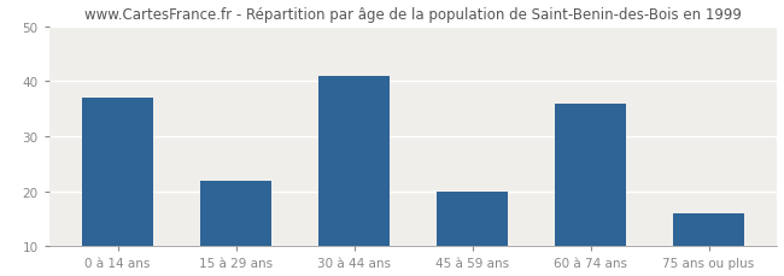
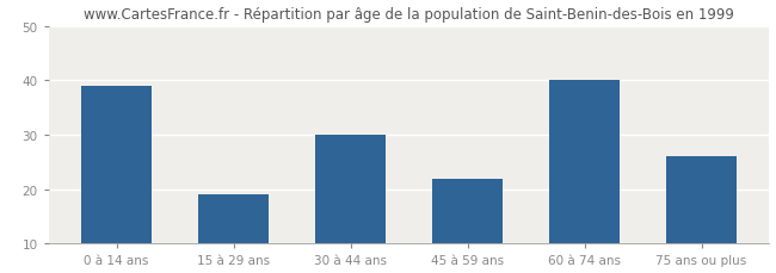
0 à 14 ans: 37 -> 39
15 à 29 ans: 22 -> 19
30 à 44 ans: 41 -> 30
45 à 59 ans: 20 -> 22
60 à 74 ans: 36 -> 40
75 ans ou plus: 16 -> 26
